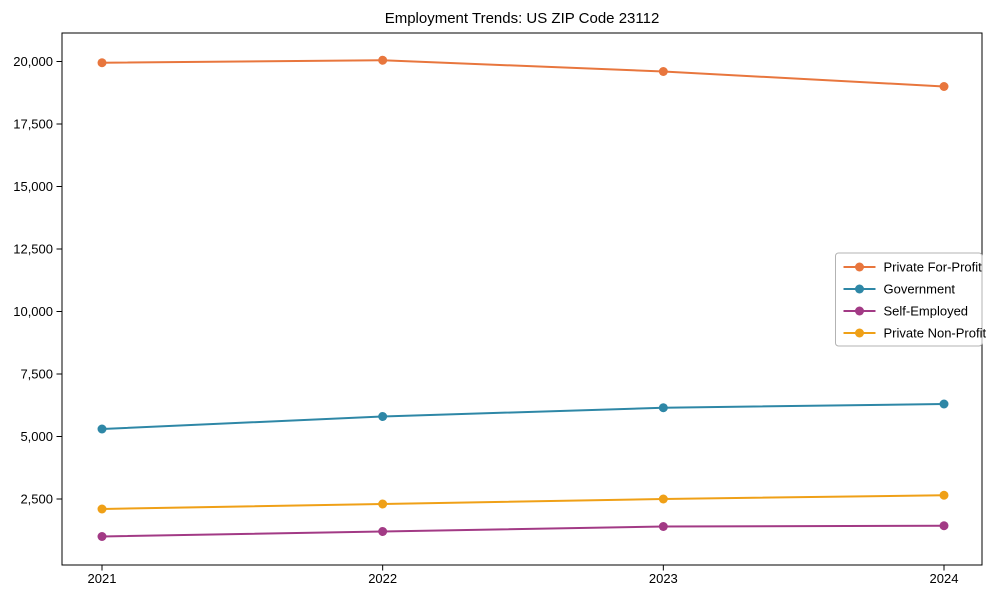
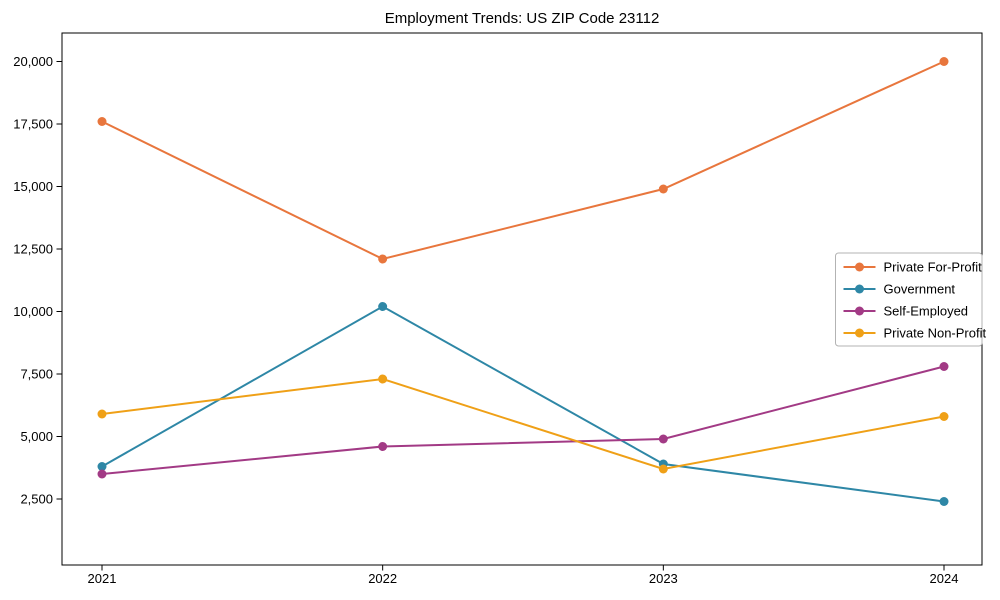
Private For-Profit/2021: 20000 -> 17600
Government/2021: 5300 -> 3800
Self-Employed/2021: 1000 -> 3500
Private Non-Profit/2021: 2100 -> 5900
Private For-Profit/2022: 20000 -> 12100
Government/2022: 5800 -> 10200
Self-Employed/2022: 1200 -> 4600
Private Non-Profit/2022: 2300 -> 7300
Private For-Profit/2023: 19600 -> 14900
Government/2023: 6200 -> 3900
Self-Employed/2023: 1400 -> 4900
Private Non-Profit/2023: 2500 -> 3700
Private For-Profit/2024: 19000 -> 20000
Government/2024: 6300 -> 2400
Self-Employed/2024: 1400 -> 7800
Private Non-Profit/2024: 2600 -> 5800
